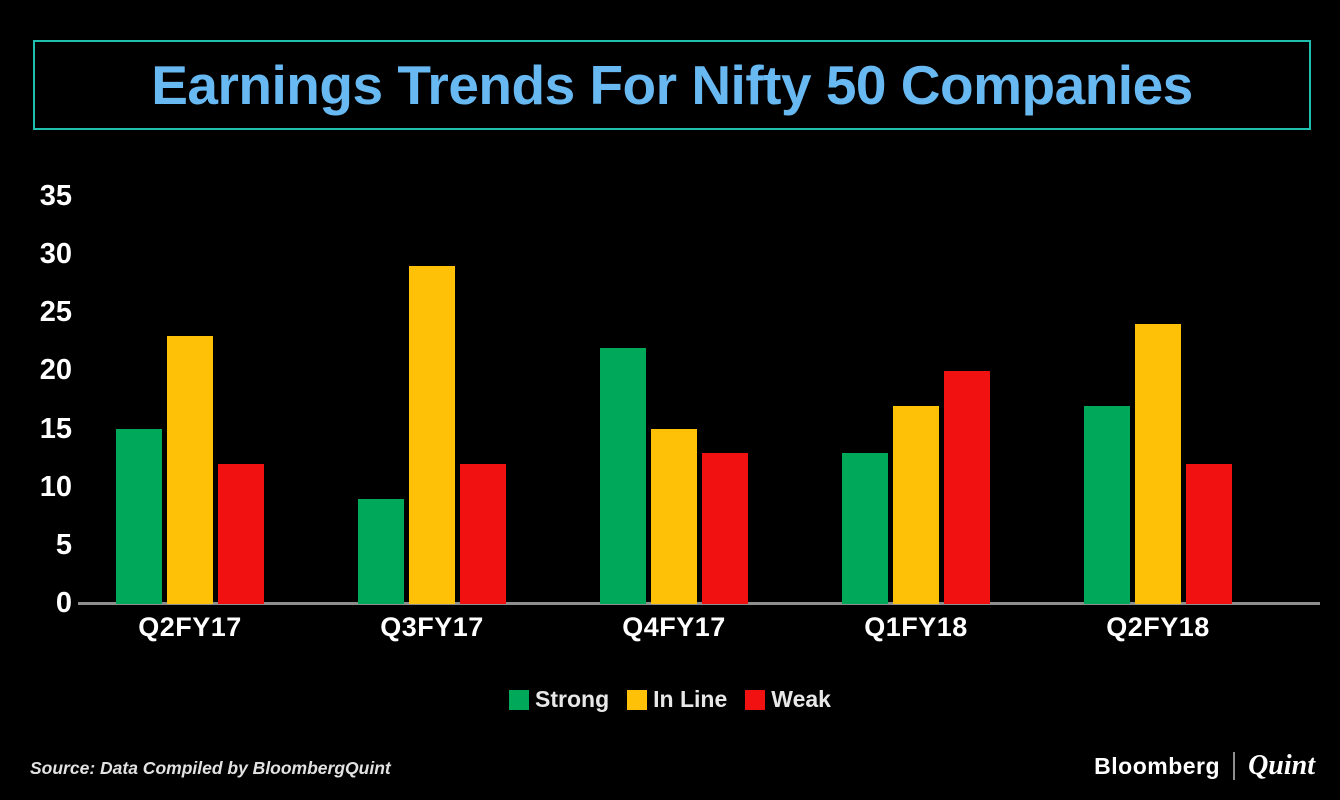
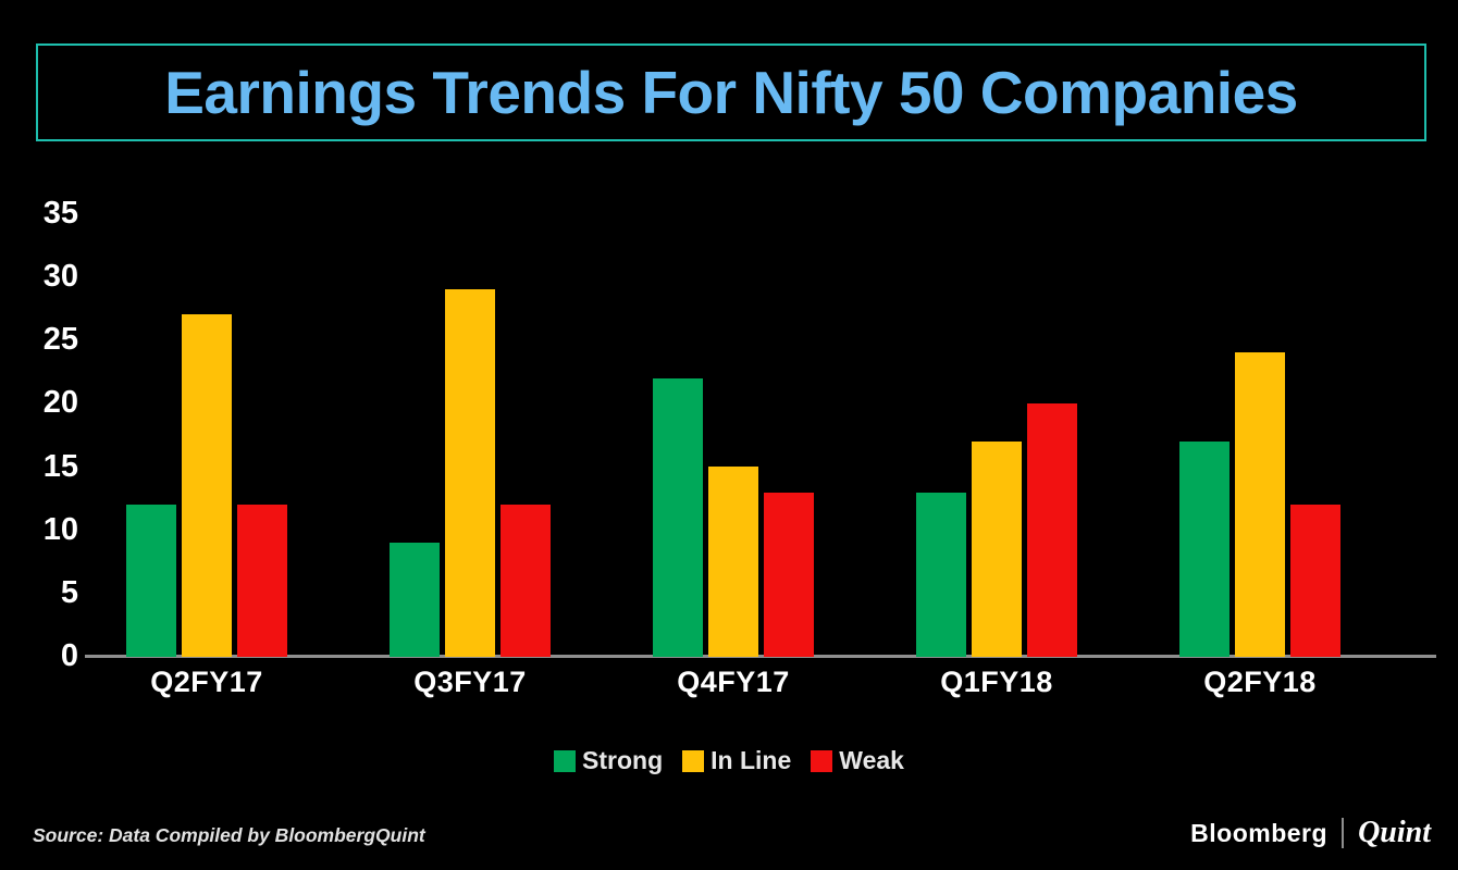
Strong/Q2FY17: 15 -> 12
In Line/Q2FY17: 23 -> 27
